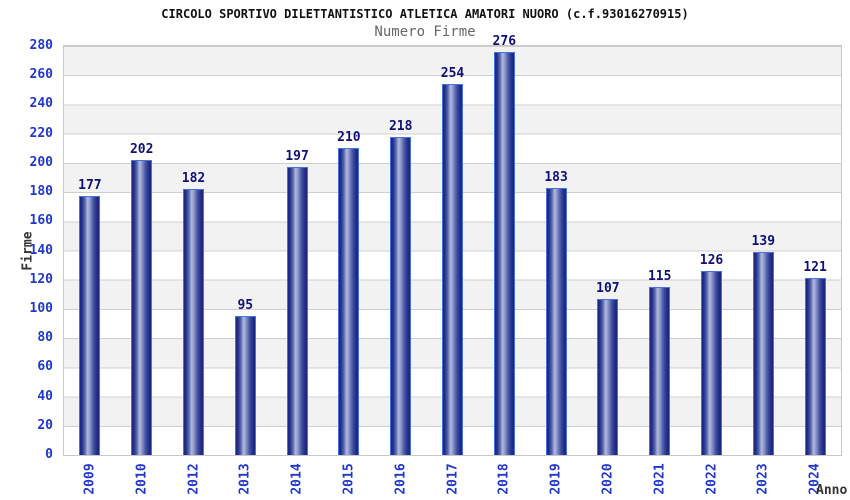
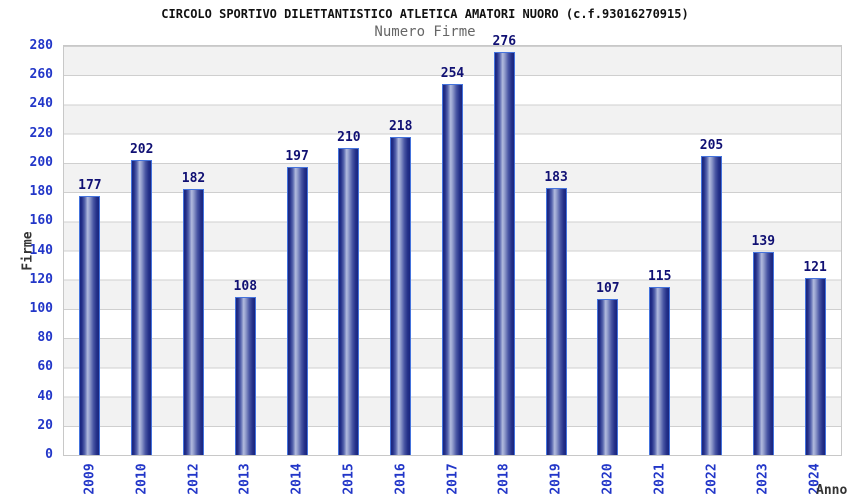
2013: 95 -> 108
2022: 126 -> 205
